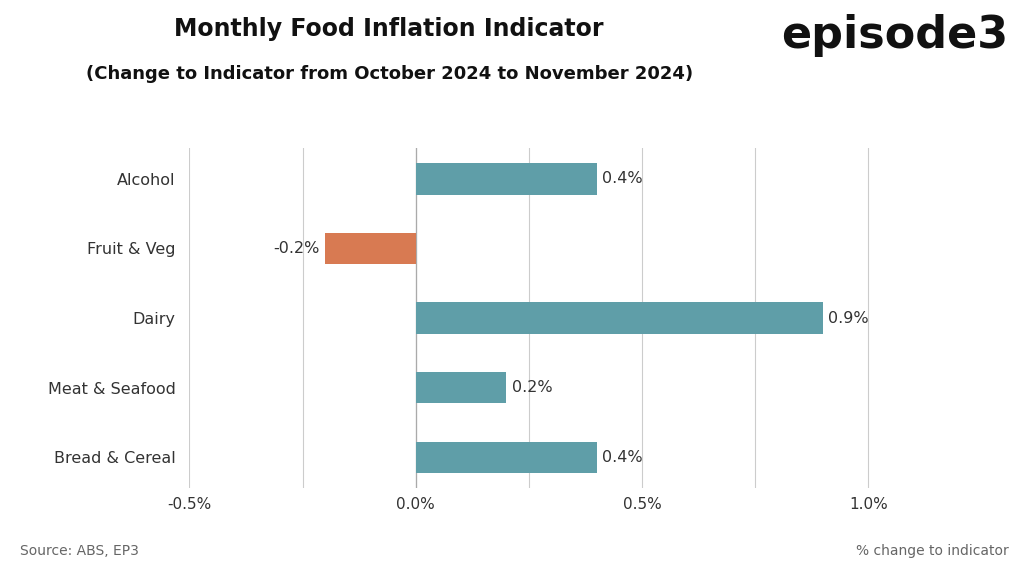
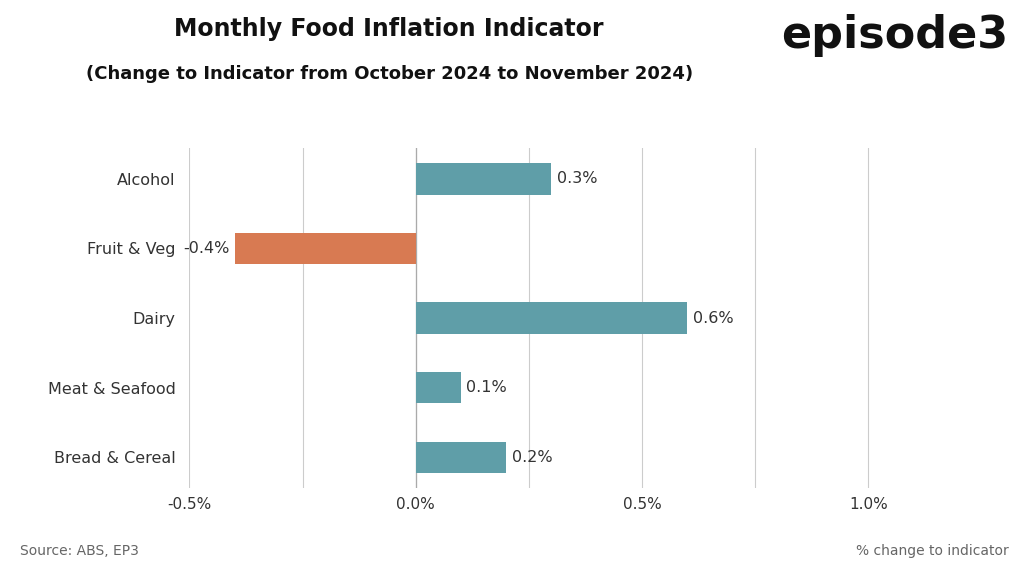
Alcohol: 0.4% -> 0.3%
Fruit & Veg: -0.2% -> -0.4%
Dairy: 0.9% -> 0.6%
Meat & Seafood: 0.2% -> 0.1%
Bread & Cereal: 0.4% -> 0.2%
